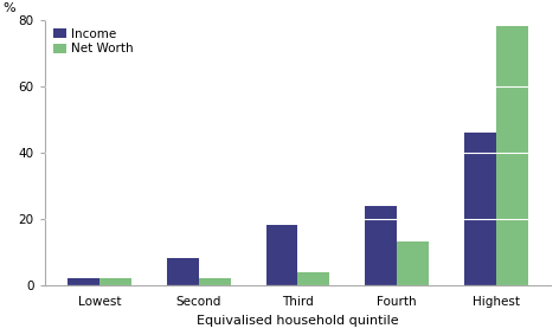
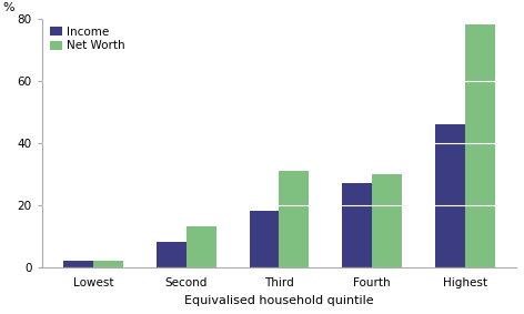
Net Worth/Second: 2 -> 13
Net Worth/Third: 4 -> 31
Income/Fourth: 24 -> 27
Net Worth/Fourth: 13 -> 30
